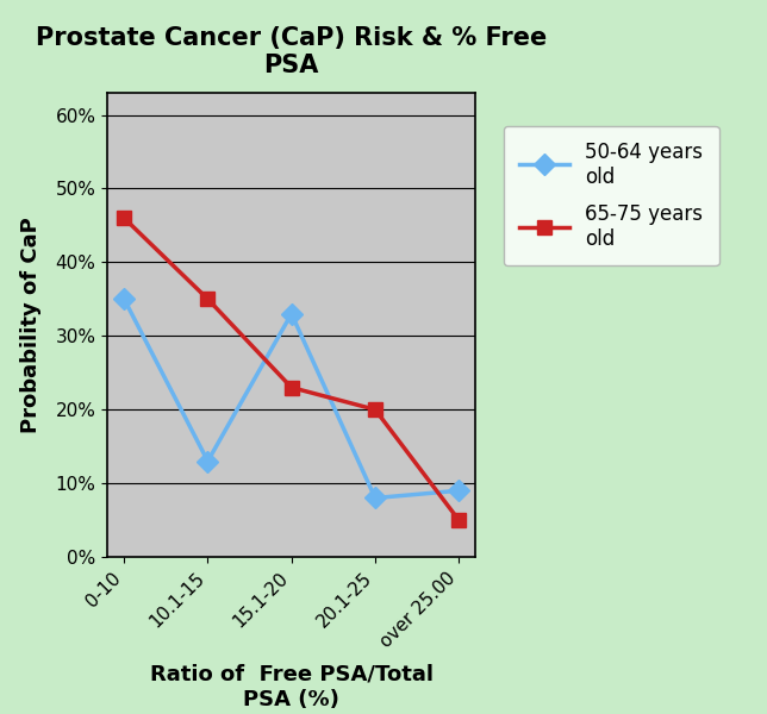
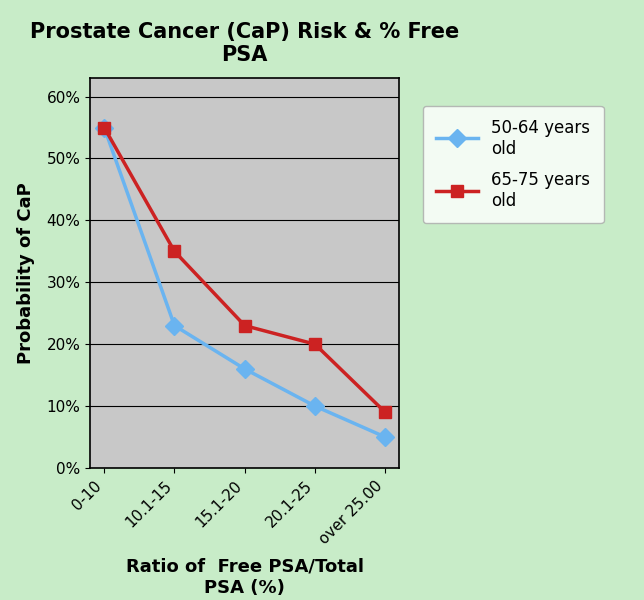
50-64 years old/0-10: 35% -> 55%
65-75 years old/0-10: 46% -> 55%
50-64 years old/10.1-15: 13% -> 23%
50-64 years old/15.1-20: 33% -> 16%
50-64 years old/20.1-25: 8% -> 10%
50-64 years old/over 25.00: 9% -> 5%
65-75 years old/over 25.00: 5% -> 9%
